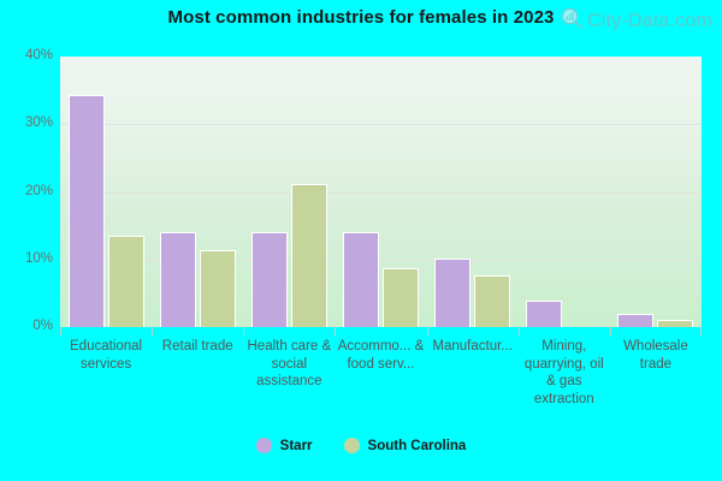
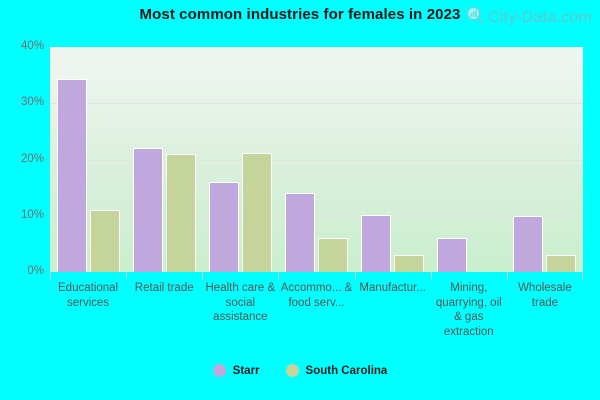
South Carolina/Educational services: 14% -> 11%
Starr/Retail trade: 14% -> 22%
South Carolina/Retail trade: 11% -> 21%
Starr/Health care & social assistance: 14% -> 16%
South Carolina/Accommo... & food serv...: 9% -> 6%
South Carolina/Manufactur...: 8% -> 3%
Starr/Mining, quarrying, oil & gas extraction: 4% -> 6%
Starr/Wholesale trade: 2% -> 10%
South Carolina/Wholesale trade: 1% -> 3%
